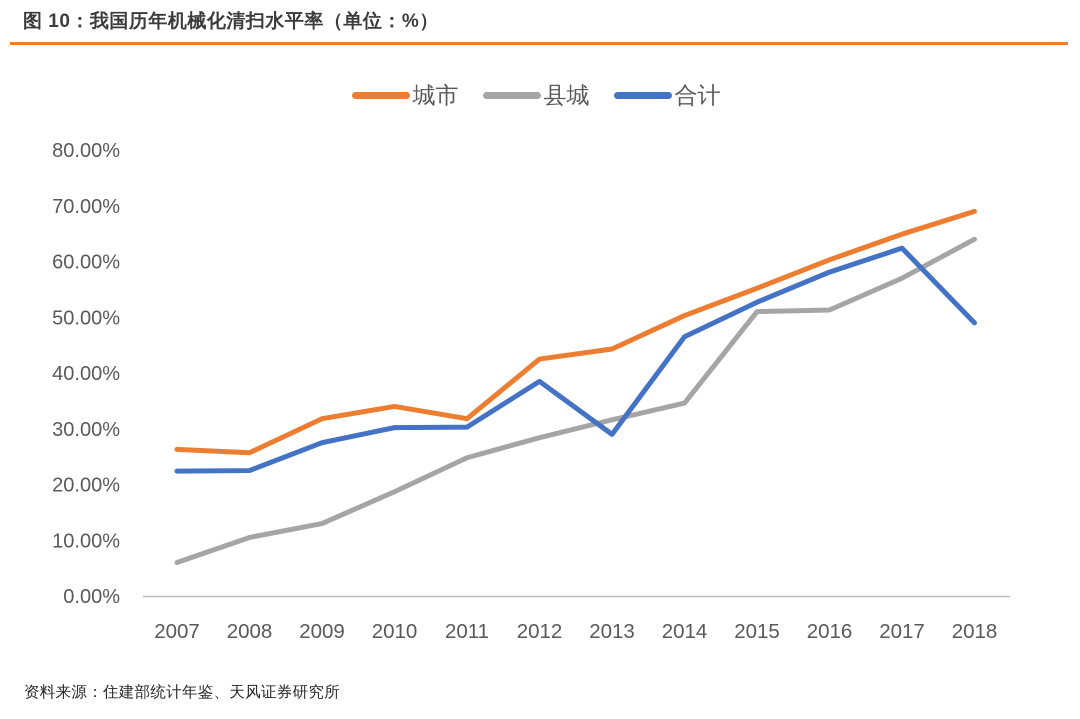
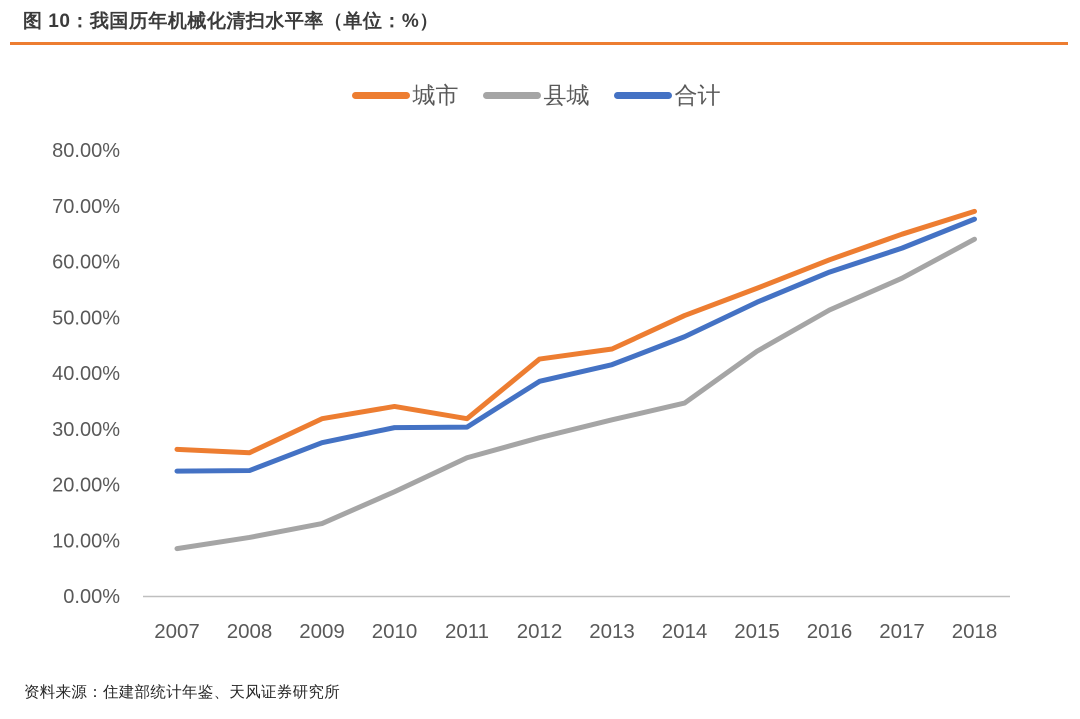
县城/2007: 6% -> 8%
合计/2013: 29% -> 42%
县城/2015: 51% -> 44%
合计/2018: 49% -> 68%
